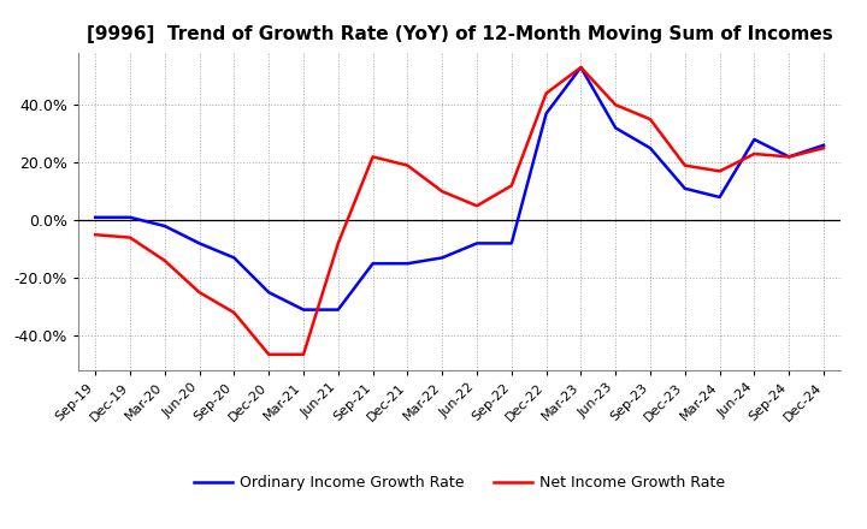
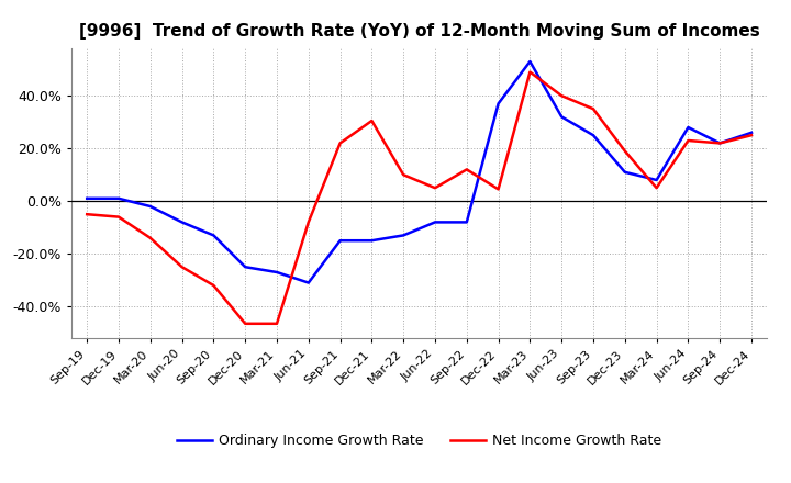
Ordinary Income Growth Rate/Mar-21: -31% -> -27%
Net Income Growth Rate/Dec-21: 19.0% -> 30.5%
Net Income Growth Rate/Dec-22: 44.0% -> 4.5%
Net Income Growth Rate/Mar-23: 53.0% -> 49.0%
Net Income Growth Rate/Mar-24: 17.0% -> 5.0%
